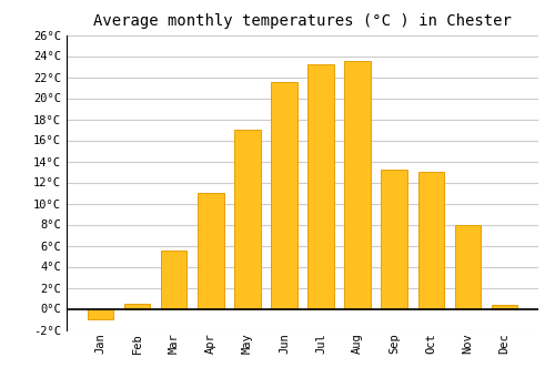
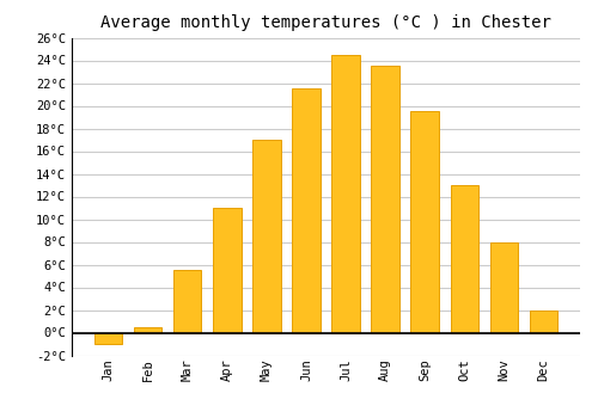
Jul: 23.2°C -> 24.5°C
Sep: 13.2°C -> 19.5°C
Dec: 0.4°C -> 2.0°C
